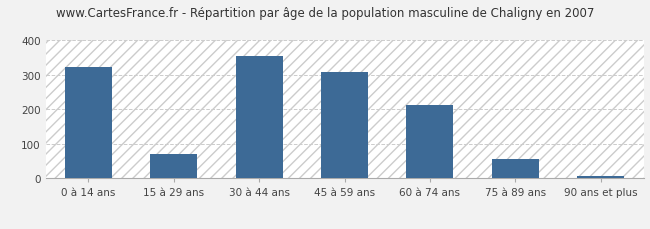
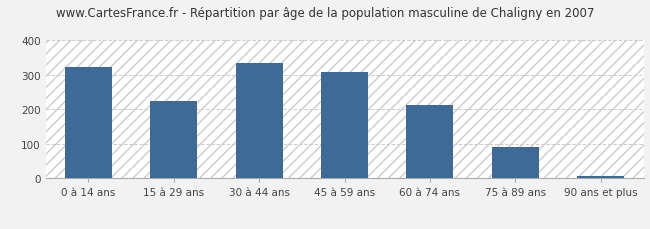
15 à 29 ans: 70 -> 224
30 à 44 ans: 355 -> 335
75 à 89 ans: 55 -> 91
